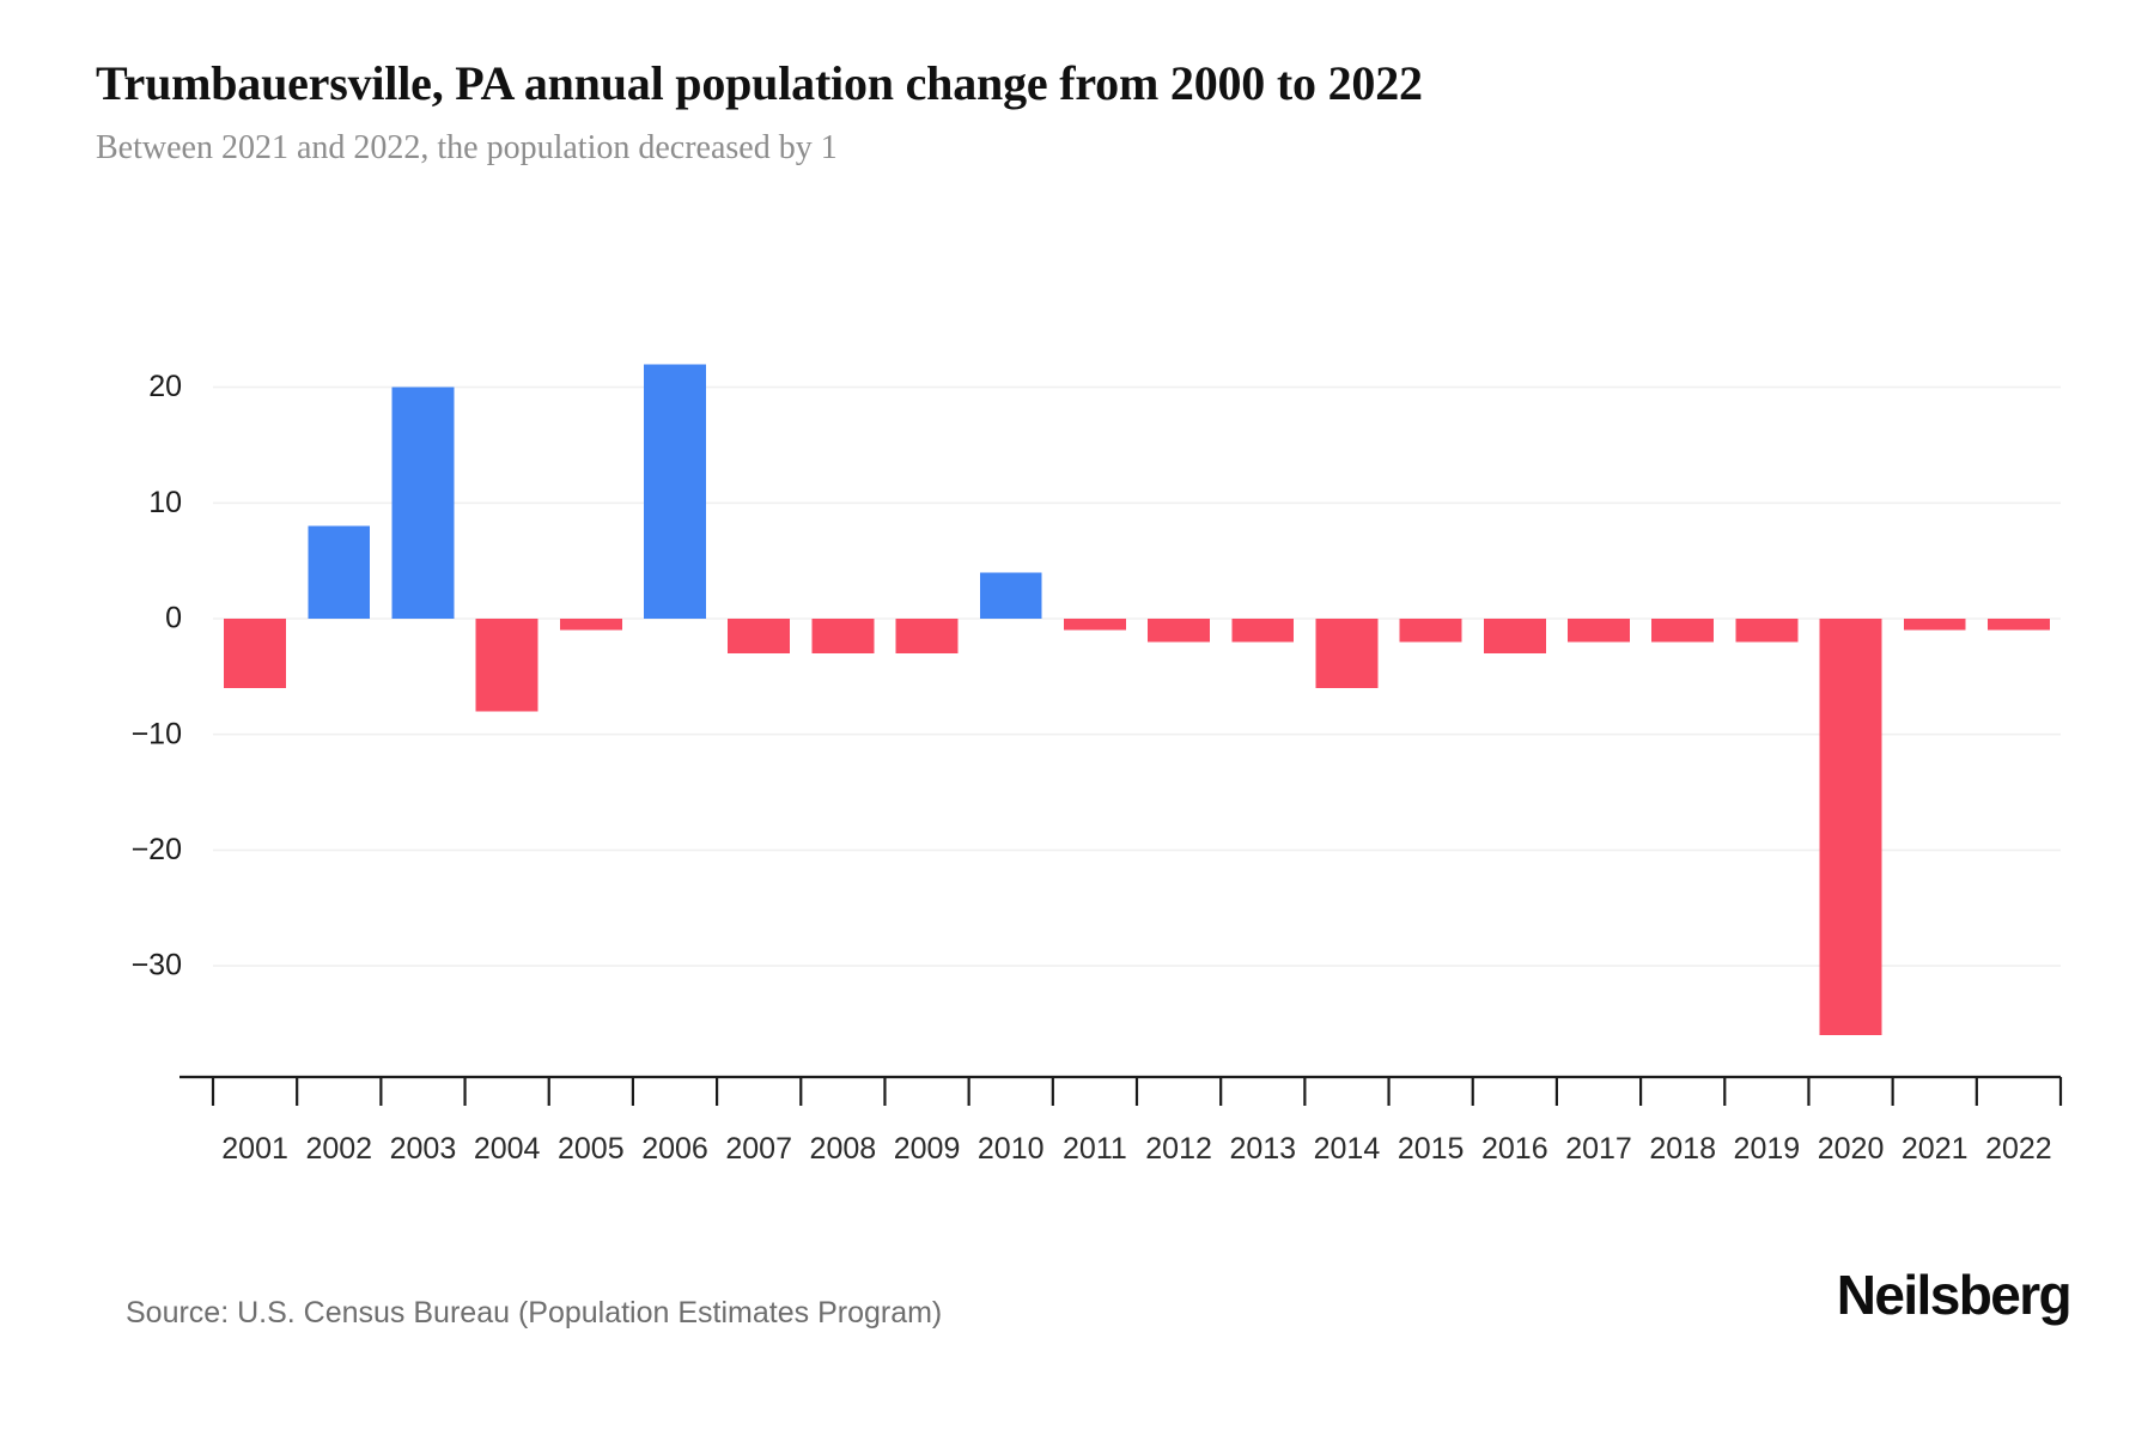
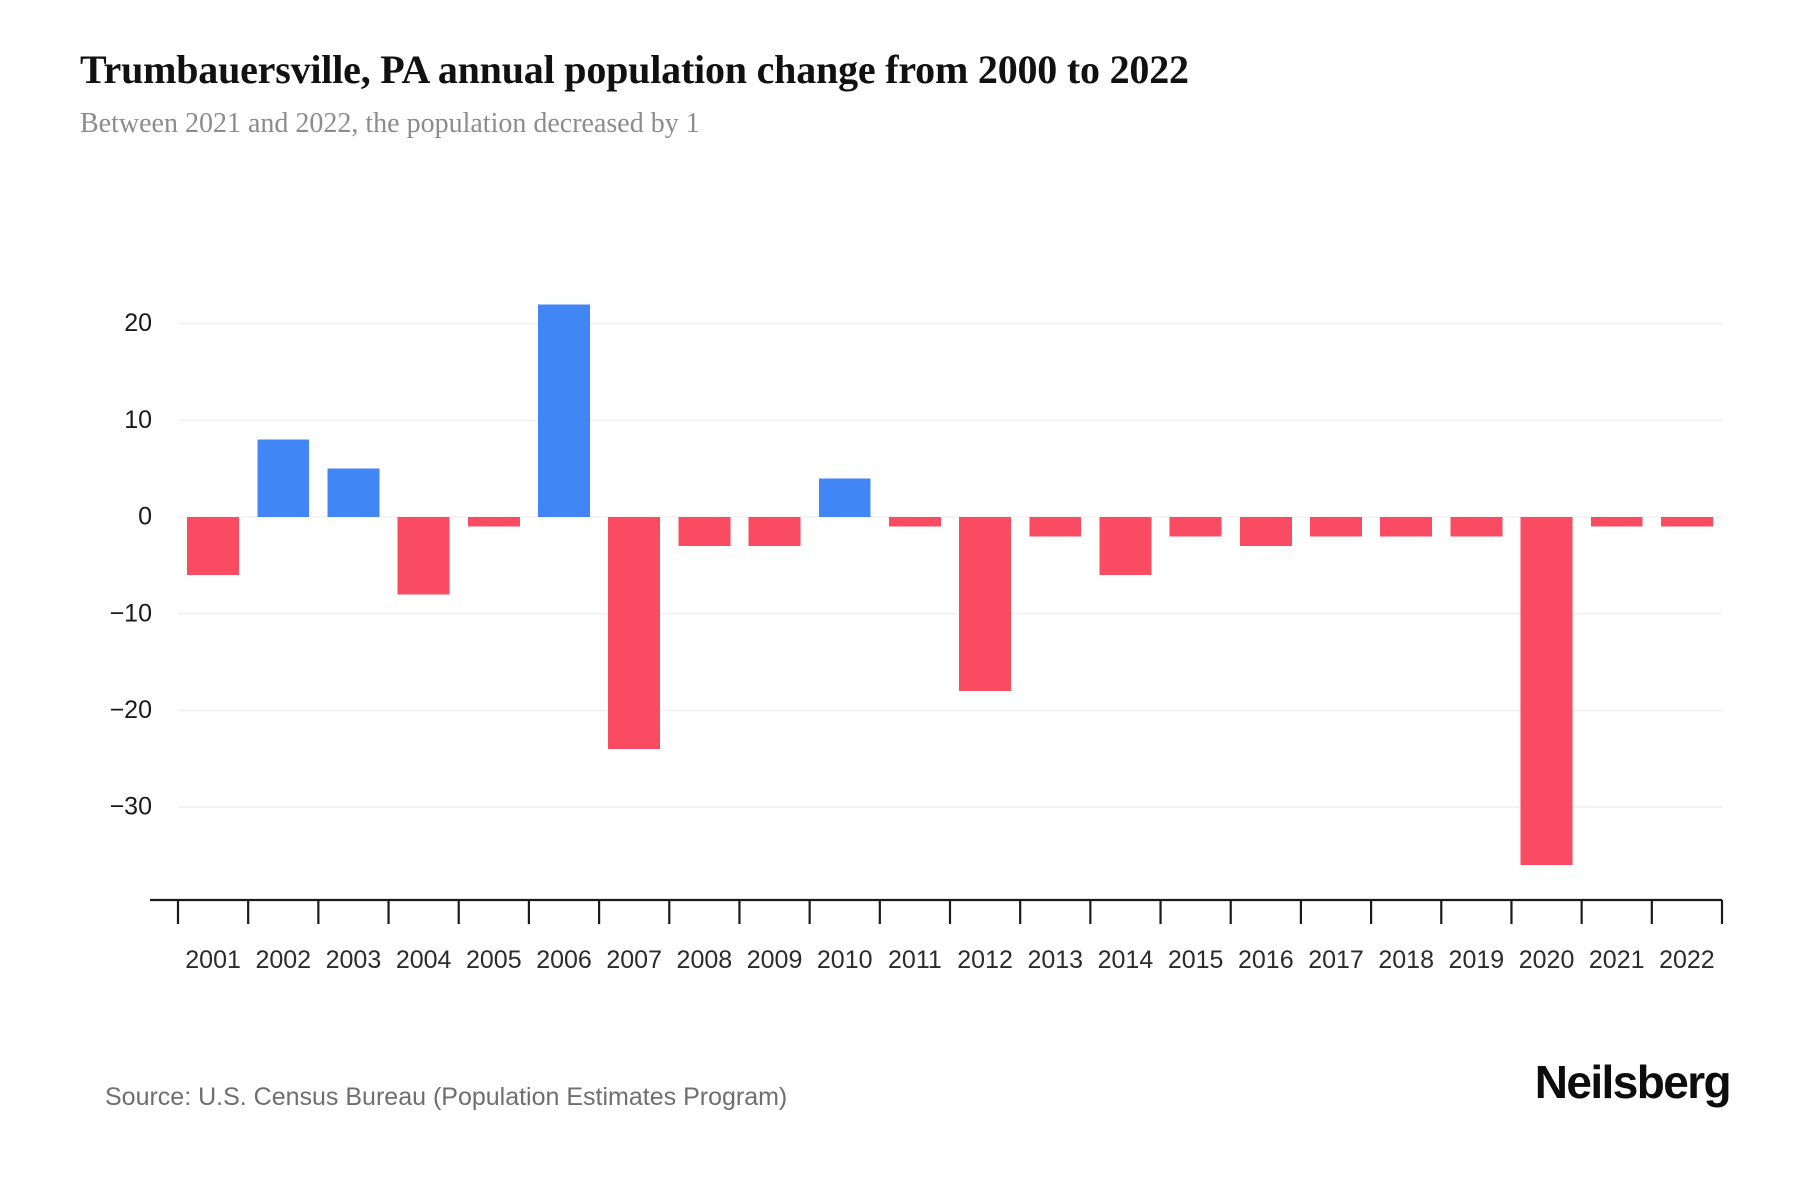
2003: 20 -> 5
2007: -3 -> -24
2012: -2 -> -18
